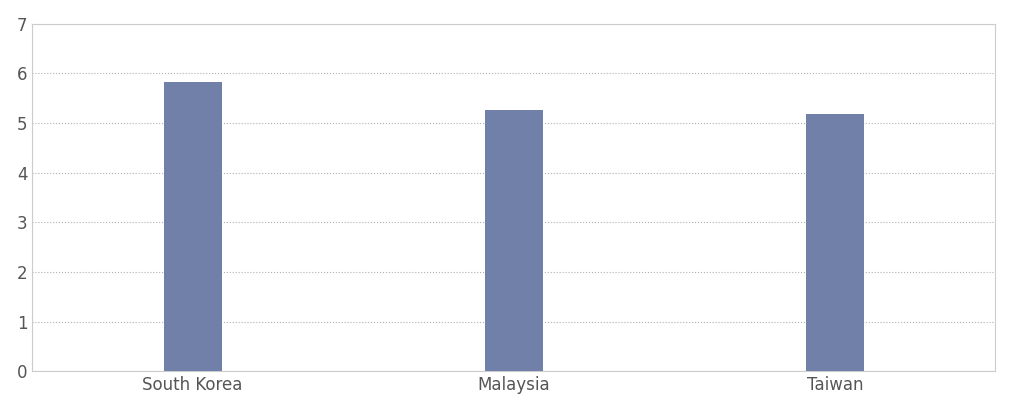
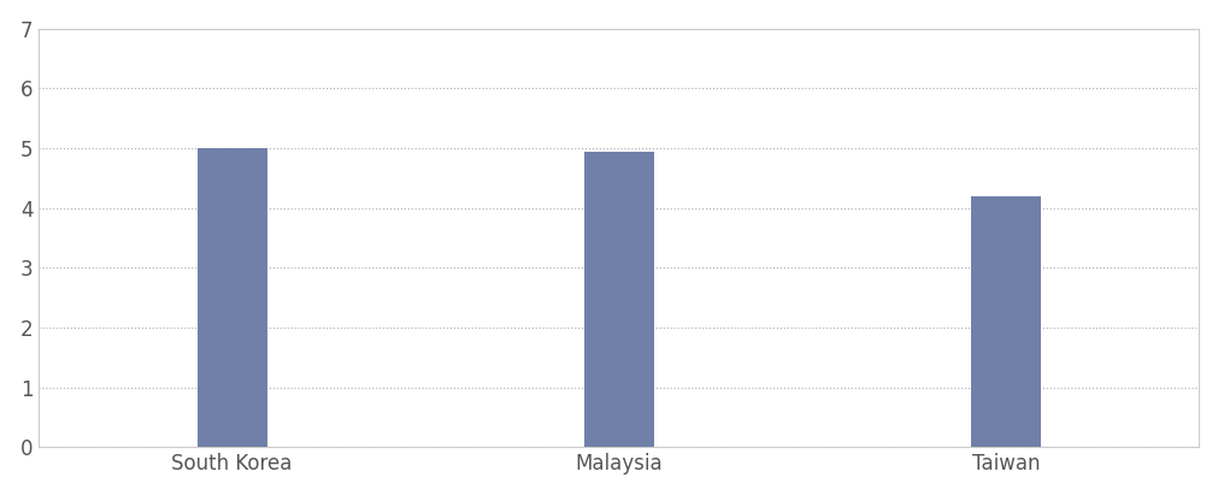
South Korea: 5.82 -> 5.00
Malaysia: 5.27 -> 4.95
Taiwan: 5.18 -> 4.20
